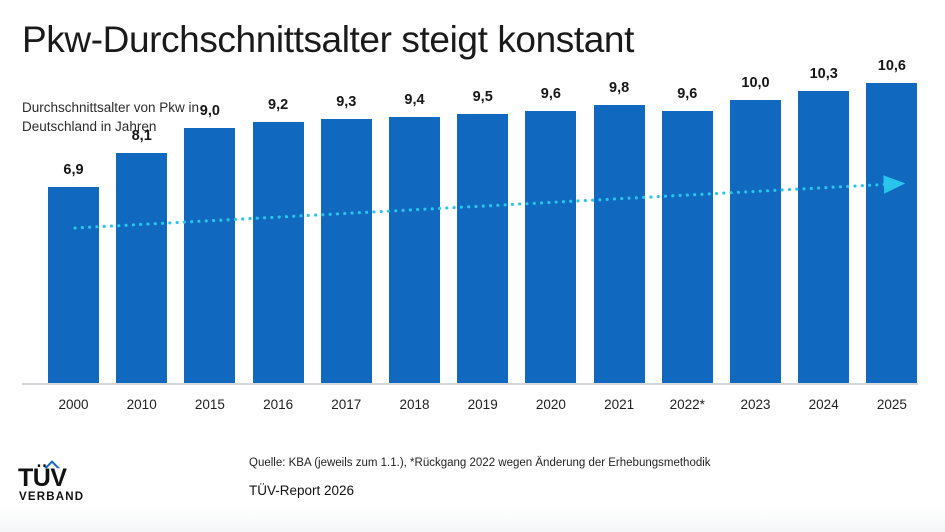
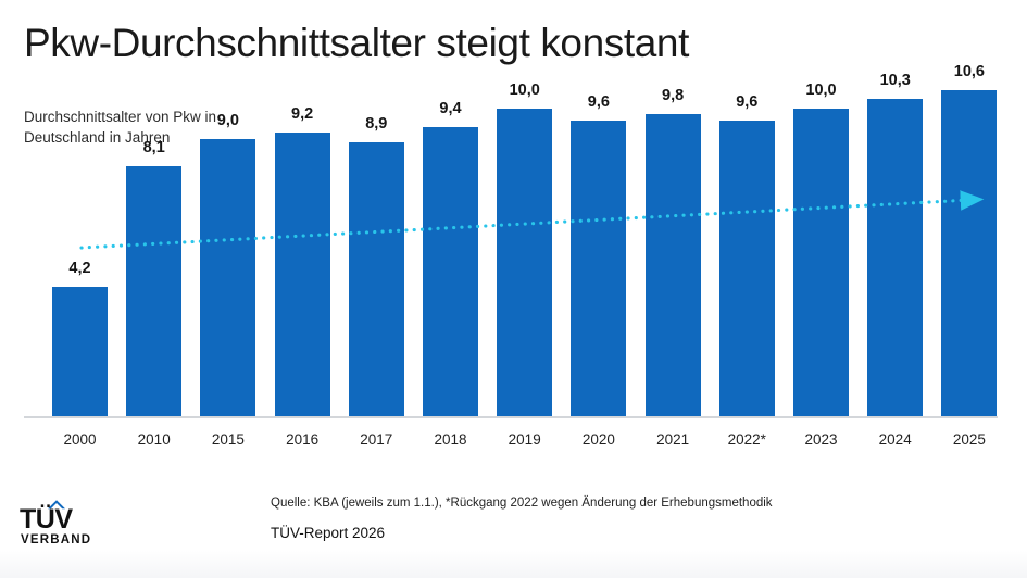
2000: 6,9 -> 4,2
2017: 9,3 -> 8,9
2019: 9,5 -> 10,0
